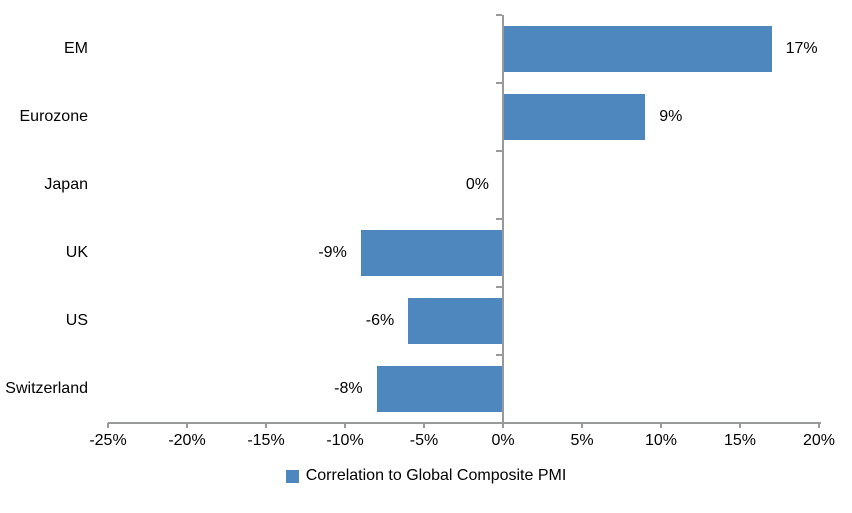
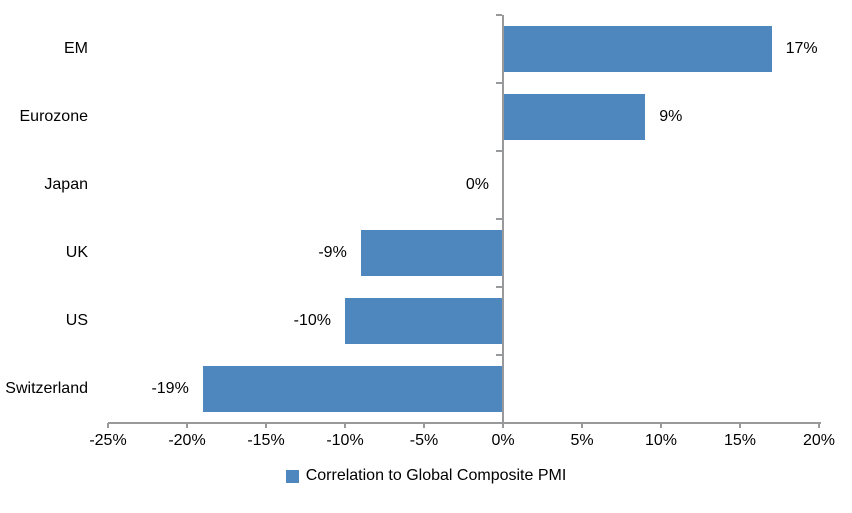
US: -6% -> -10%
Switzerland: -8% -> -19%
